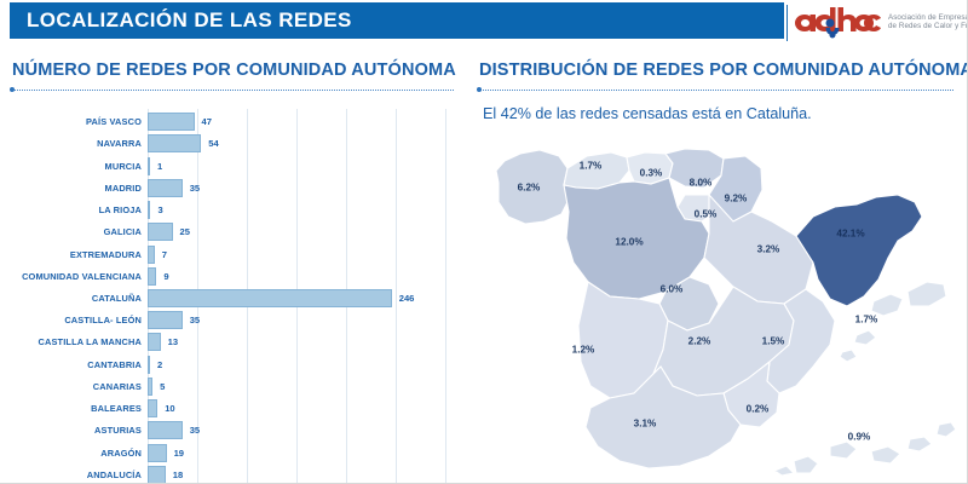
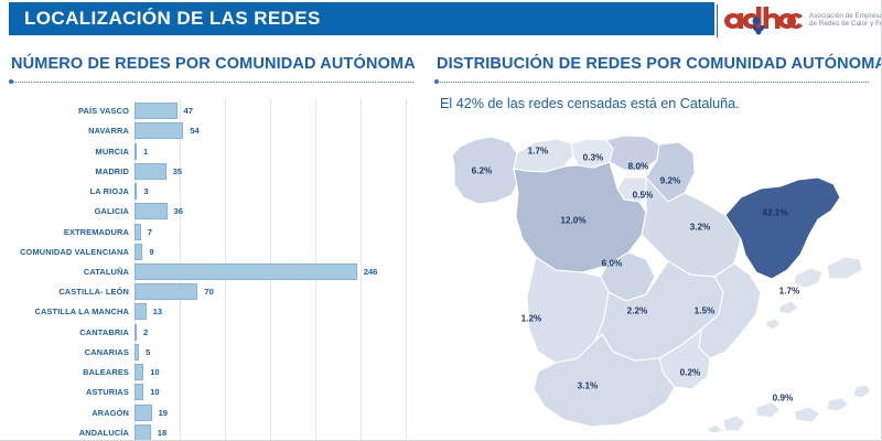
NÚMERO DE REDES POR COMUNIDAD AUTÓNOMA/GALICIA: 25 -> 36
NÚMERO DE REDES POR COMUNIDAD AUTÓNOMA/CASTILLA- LEÓN: 35 -> 70
NÚMERO DE REDES POR COMUNIDAD AUTÓNOMA/ASTURIAS: 35 -> 10
